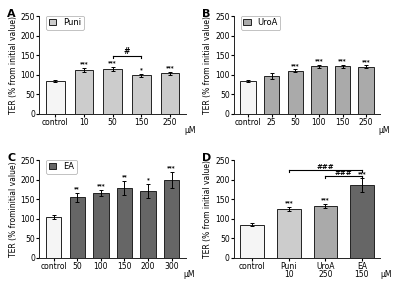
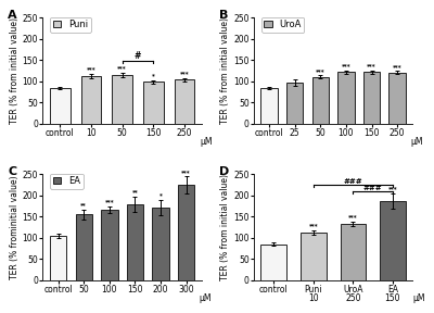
300: 200 -> 225
Puni 10: 125 -> 112
